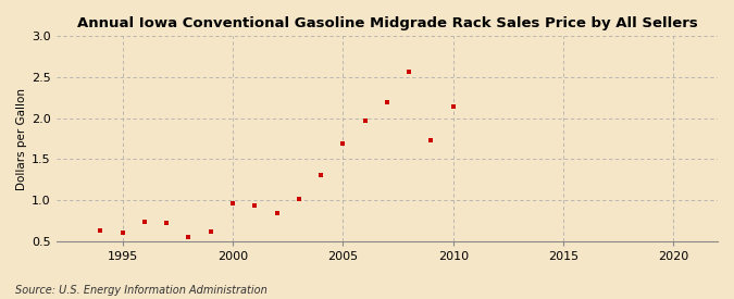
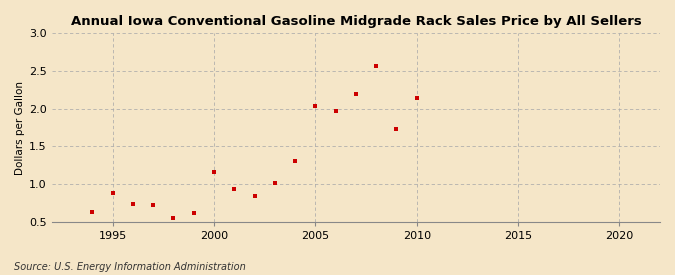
1995: 0.60 -> 0.88
2000: 0.96 -> 1.16
2005: 1.69 -> 2.04
